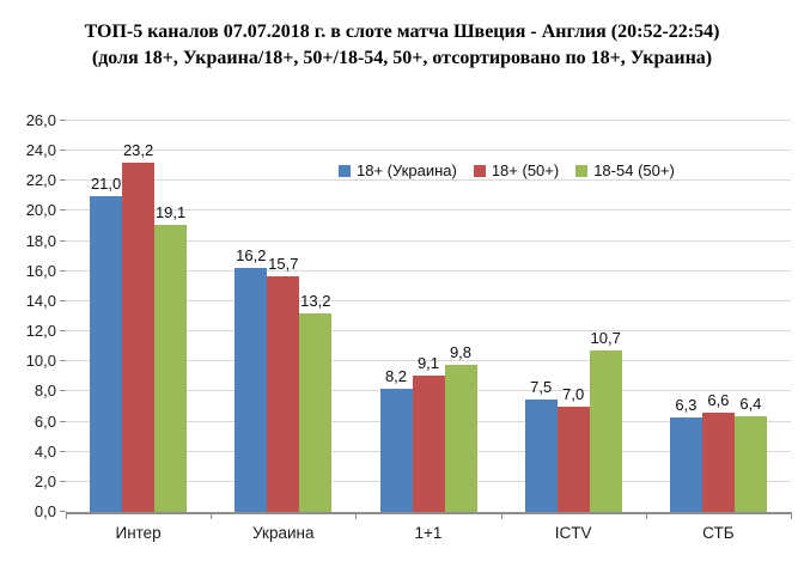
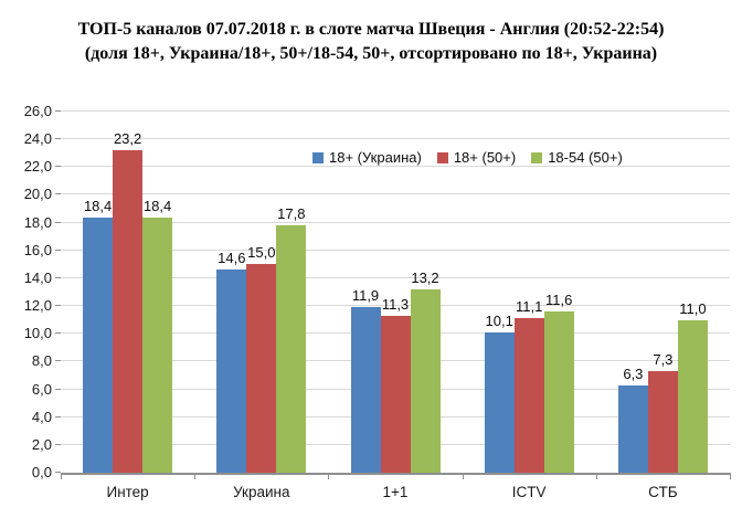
18+ (Украина)/Интер: 21,0 -> 18,4
18-54 (50+)/Интер: 19,1 -> 18,4
18+ (Украина)/Украина: 16,2 -> 14,6
18+ (50+)/Украина: 15,7 -> 15,0
18-54 (50+)/Украина: 13,2 -> 17,8
18+ (Украина)/1+1: 8,2 -> 11,9
18+ (50+)/1+1: 9,1 -> 11,3
18-54 (50+)/1+1: 9,8 -> 13,2
18+ (Украина)/ICTV: 7,5 -> 10,1
18+ (50+)/ICTV: 7,0 -> 11,1
18-54 (50+)/ICTV: 10,7 -> 11,6
18+ (50+)/СТБ: 6,6 -> 7,3
18-54 (50+)/СТБ: 6,4 -> 11,0
